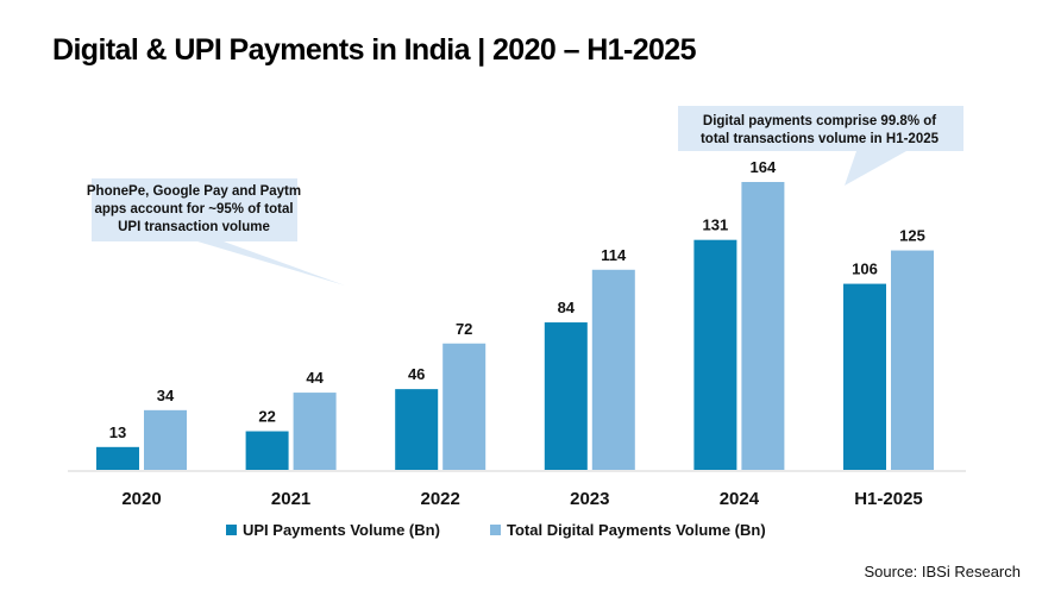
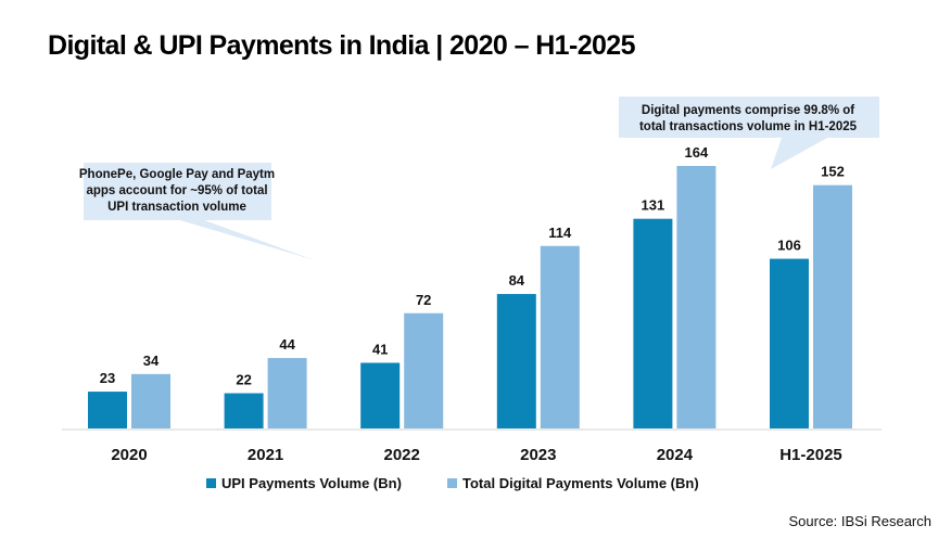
UPI Payments Volume (Bn)/2020: 13 -> 23
UPI Payments Volume (Bn)/2022: 46 -> 41
Total Digital Payments Volume (Bn)/H1-2025: 125 -> 152
